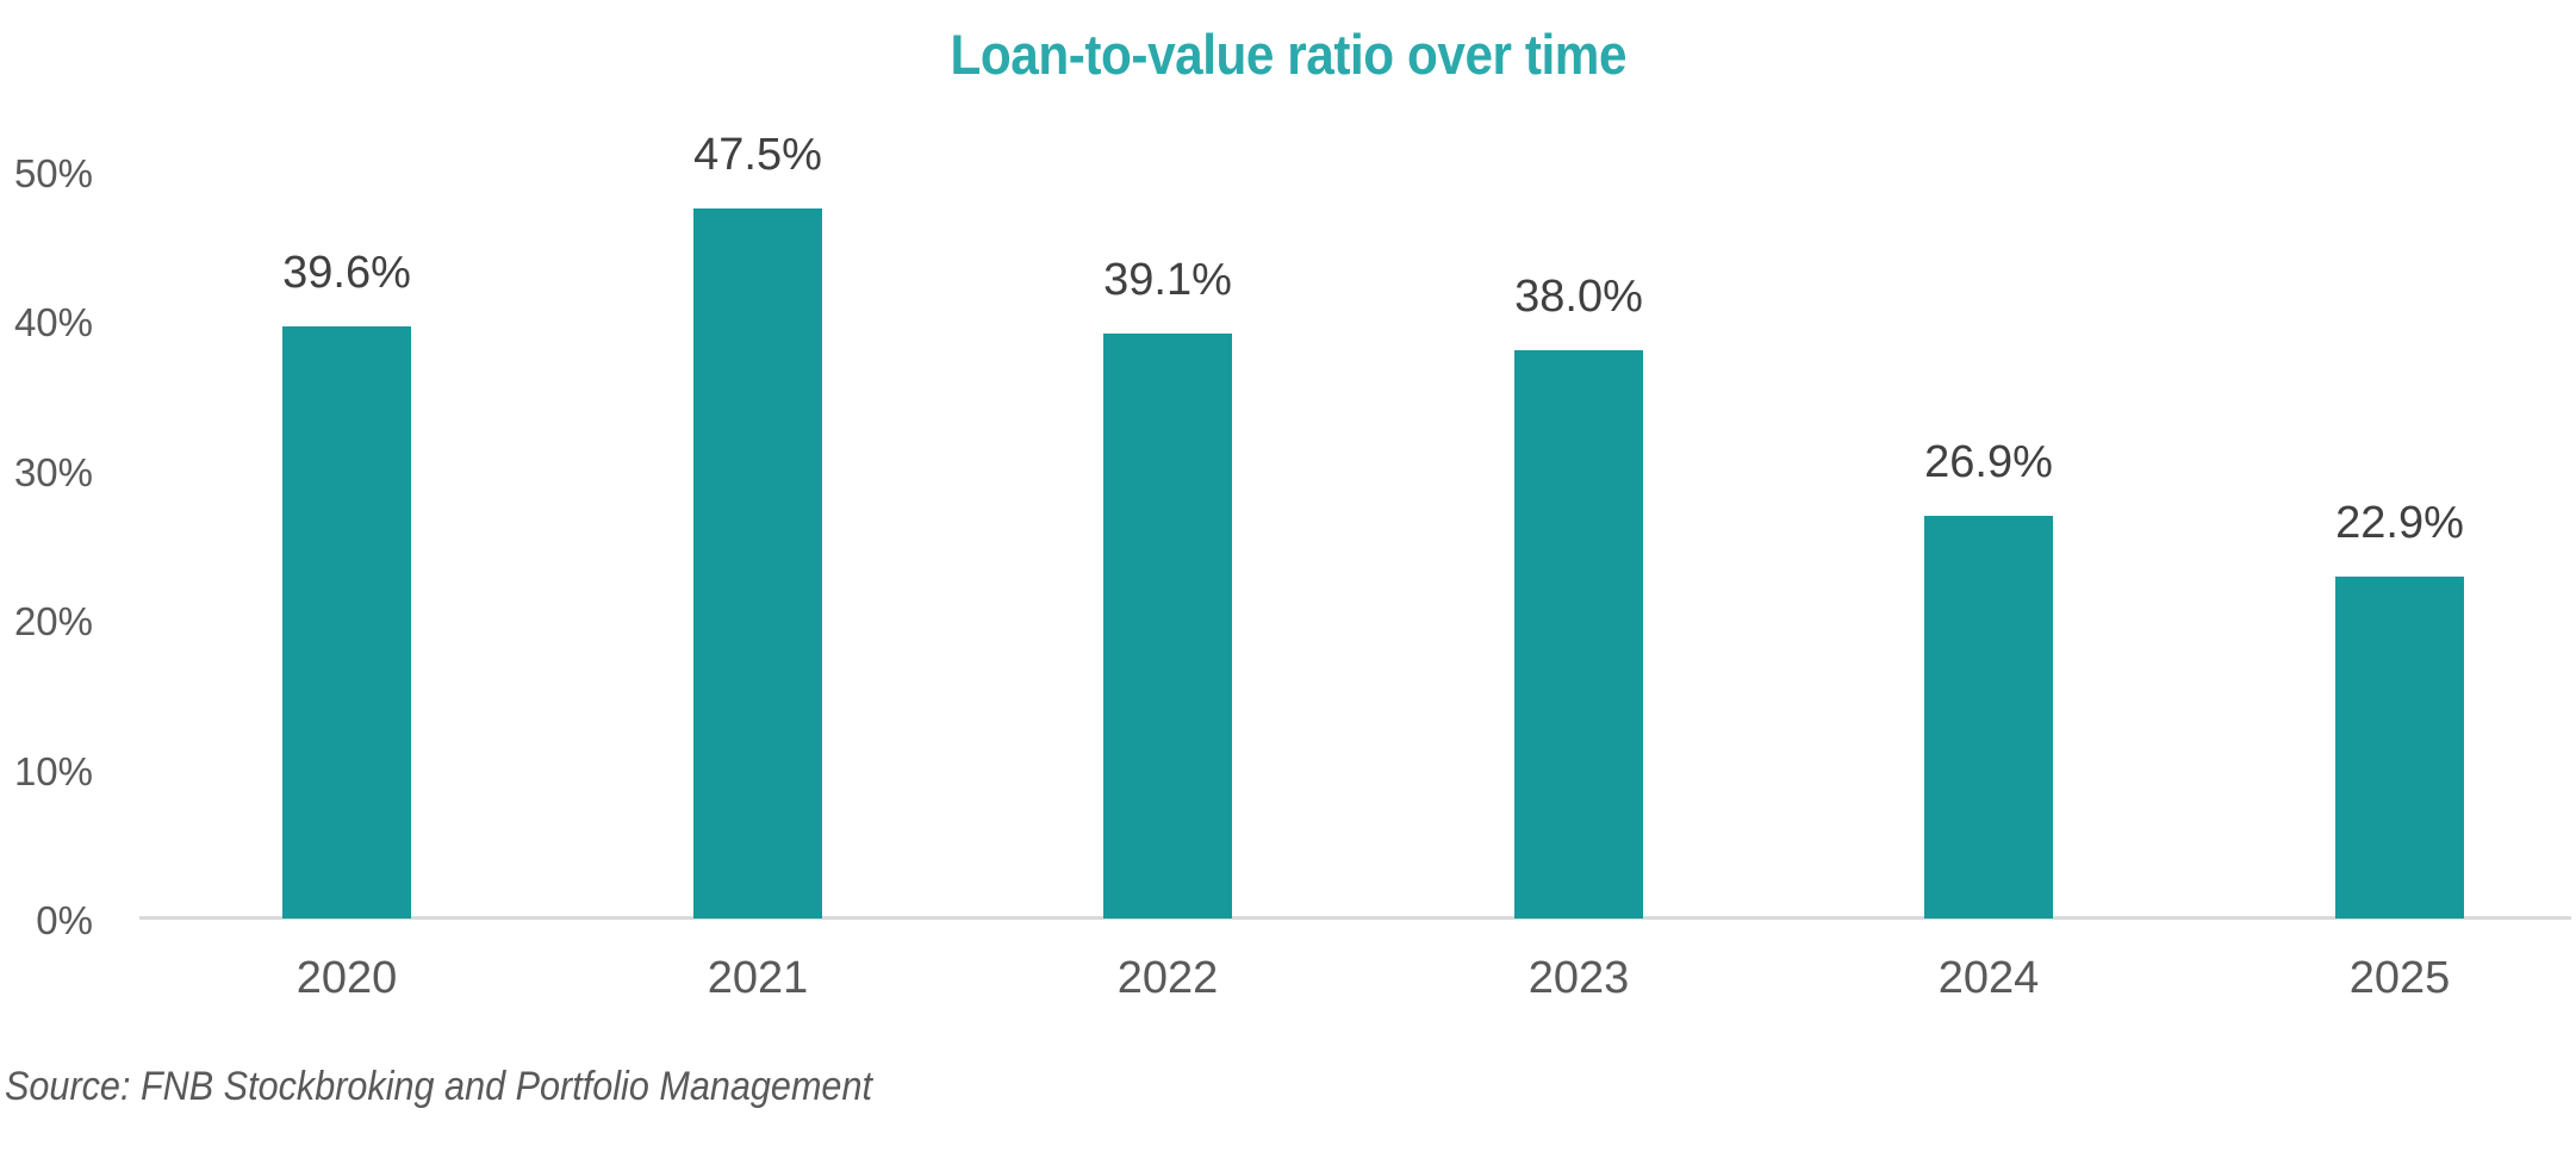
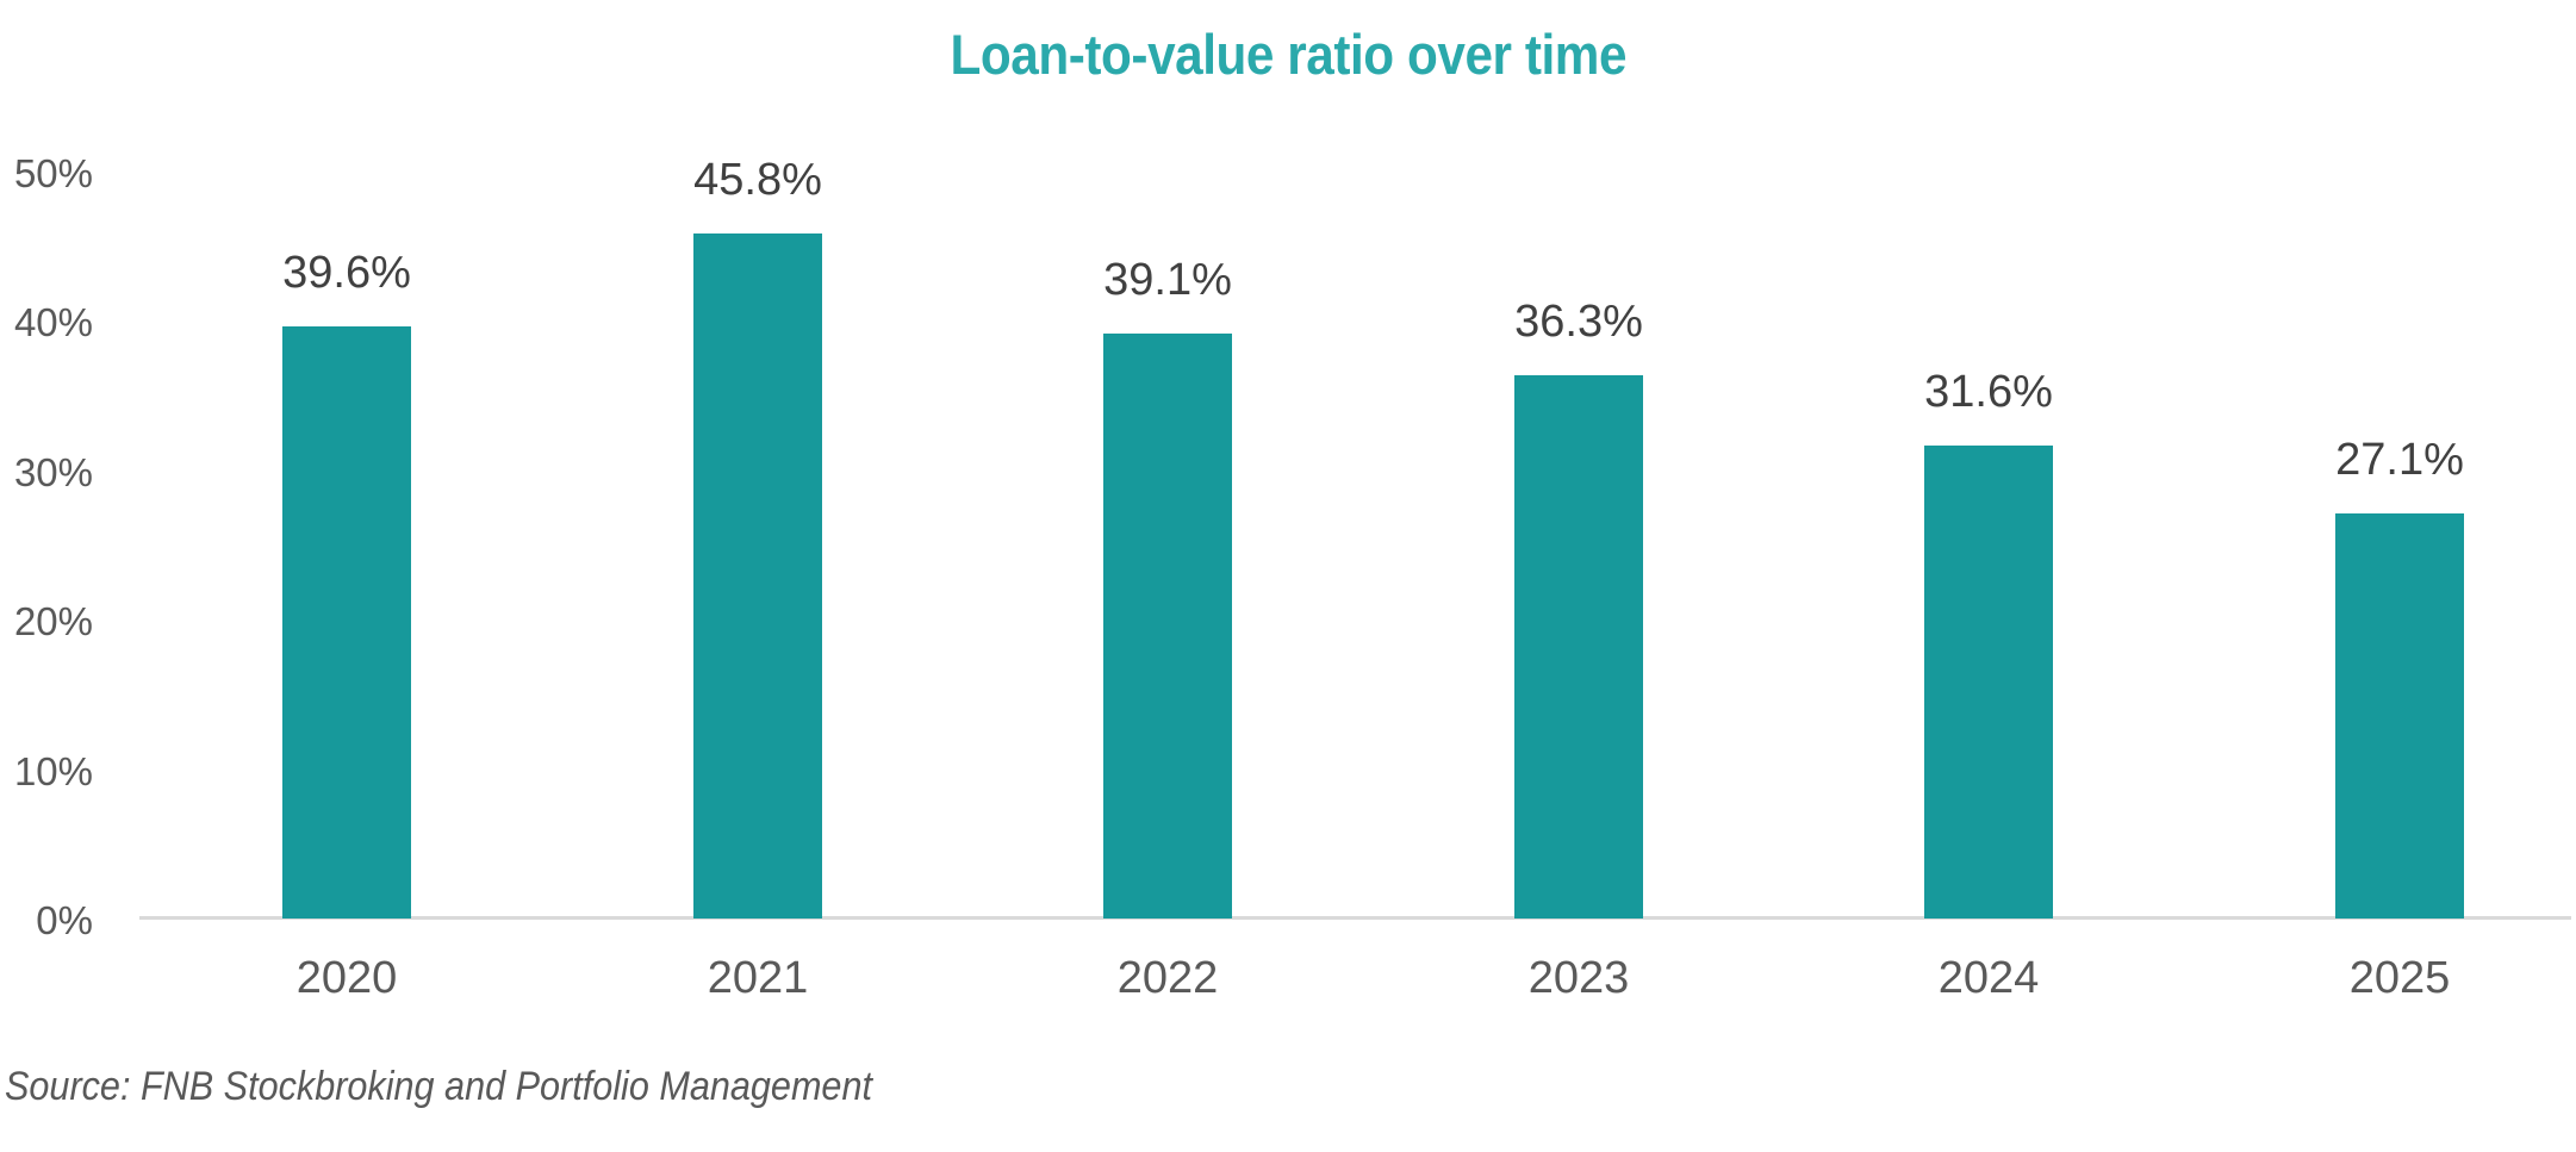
2021: 47.5% -> 45.8%
2023: 38.0% -> 36.3%
2024: 26.9% -> 31.6%
2025: 22.9% -> 27.1%
